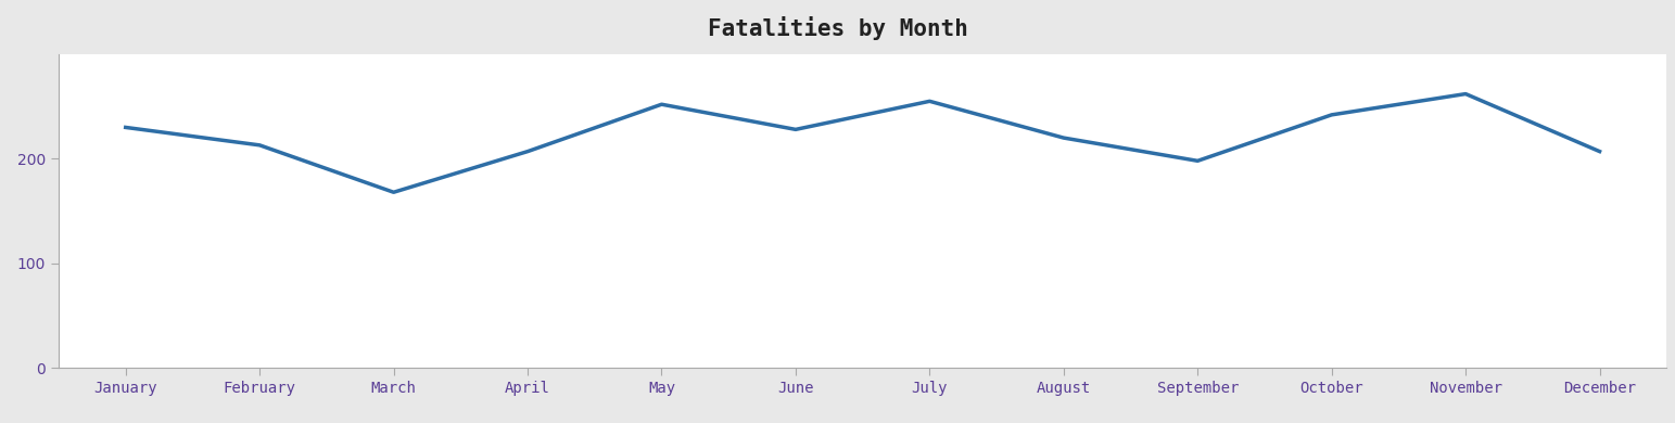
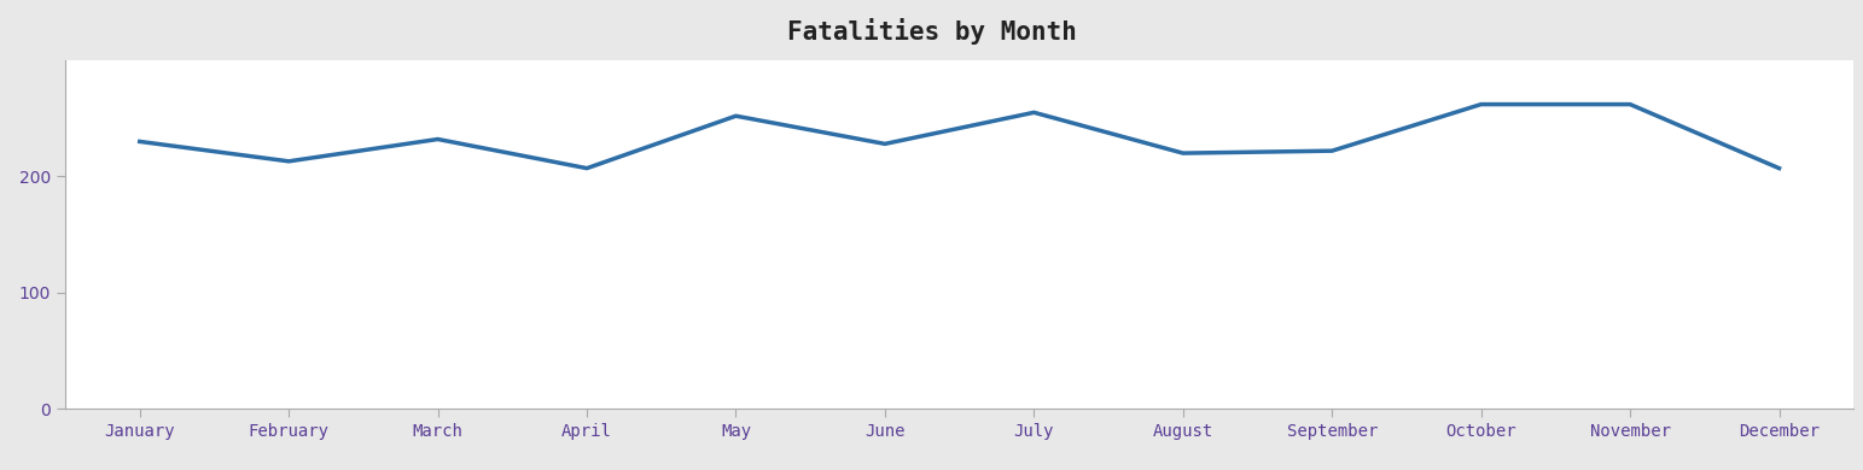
March: 168 -> 232
September: 198 -> 222
October: 242 -> 262
